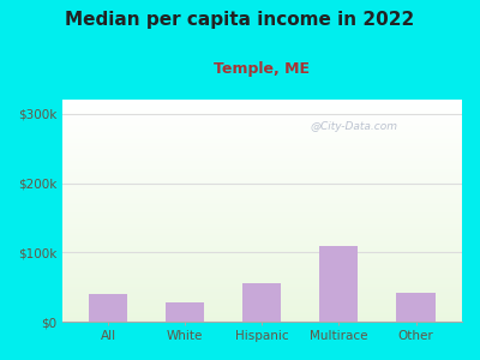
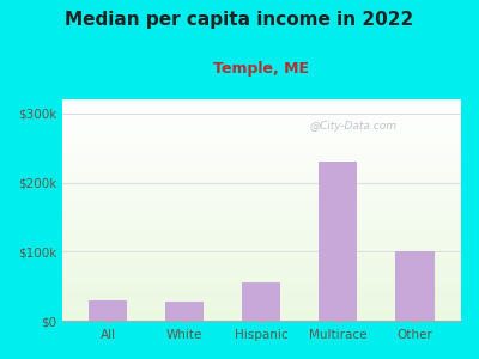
All: $40k -> $30k
Multirace: $110k -> $230k
Other: $42k -> $100k
